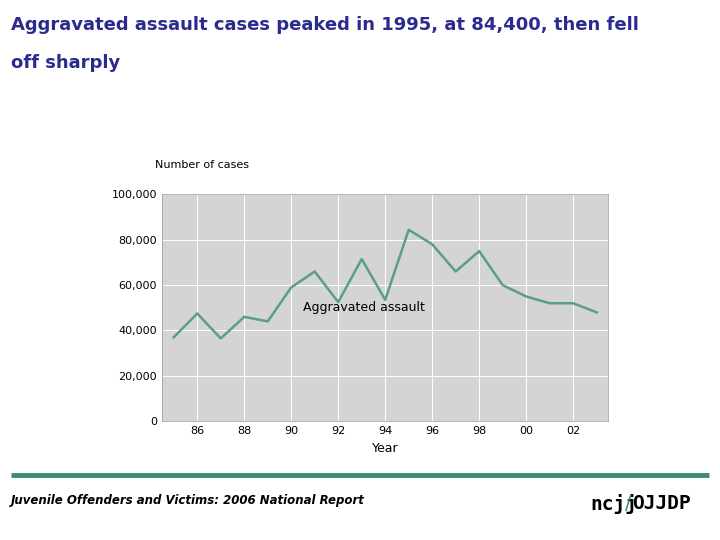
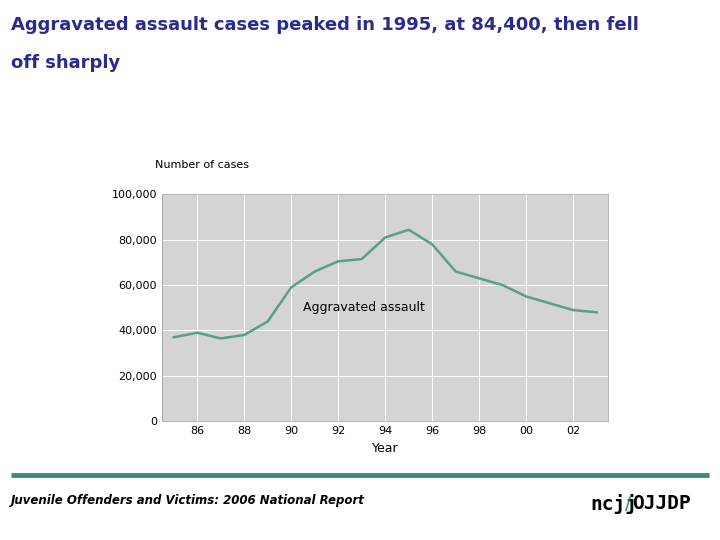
86: 47,500 -> 39,000
88: 46,000 -> 38,000
92: 52,500 -> 70,500
94: 53,500 -> 81,000
98: 75,000 -> 63,000
02: 52,000 -> 49,000
